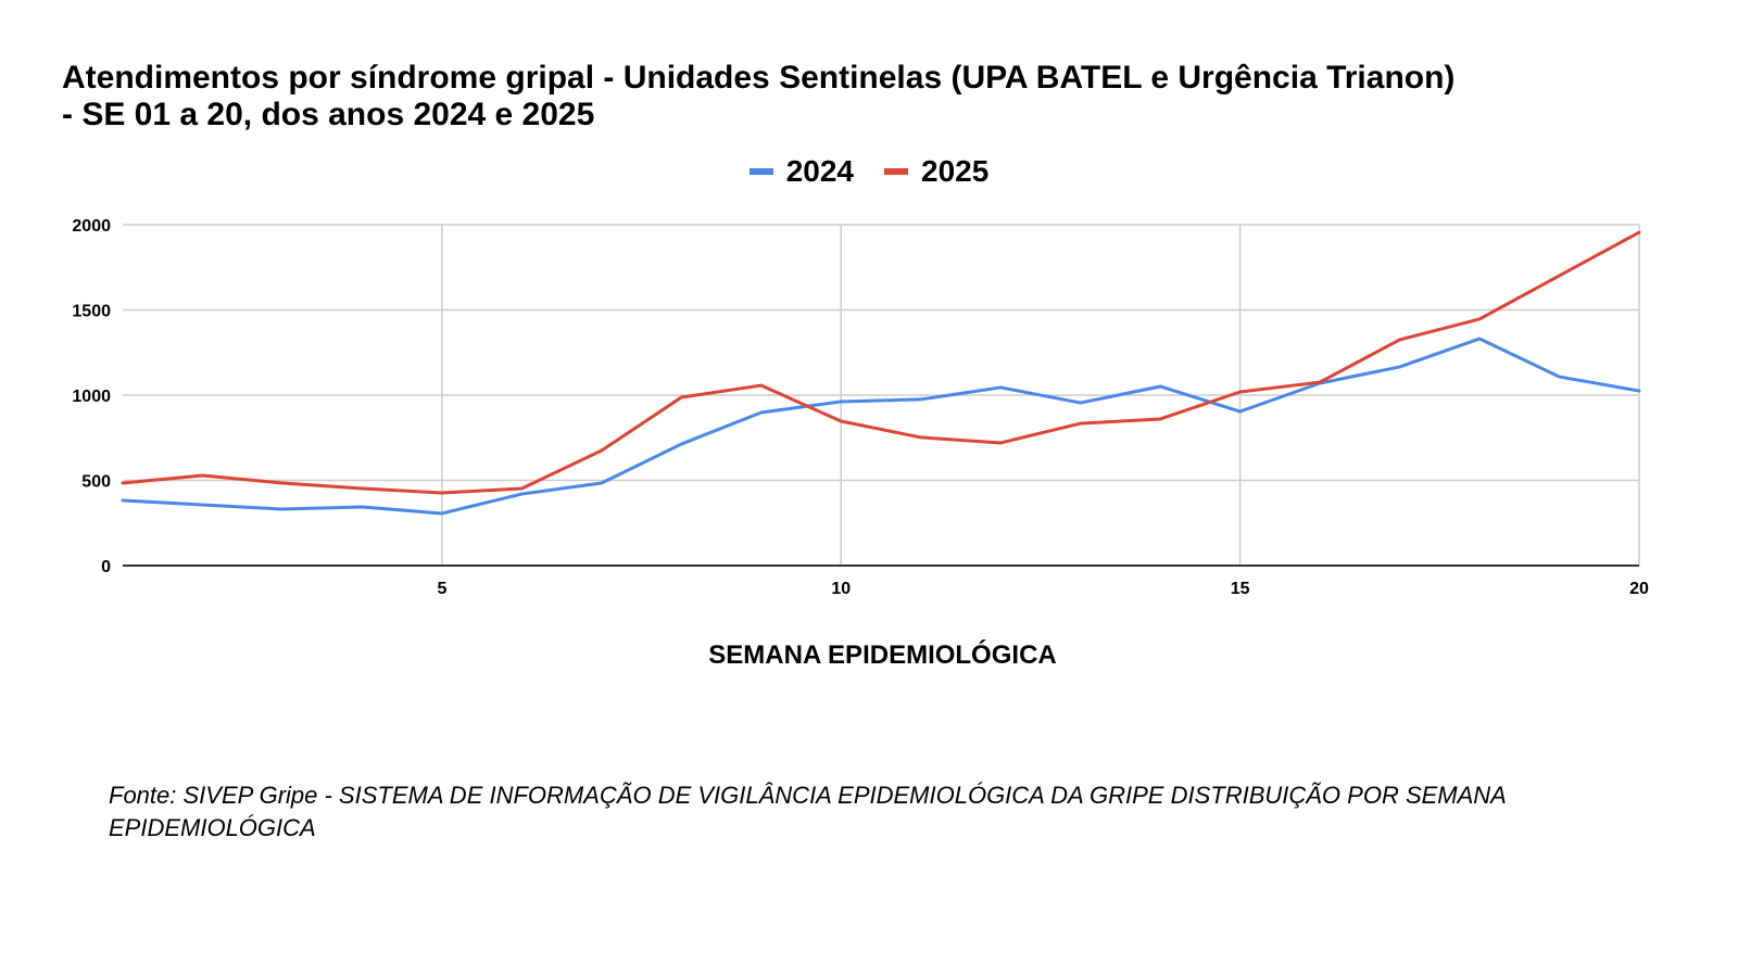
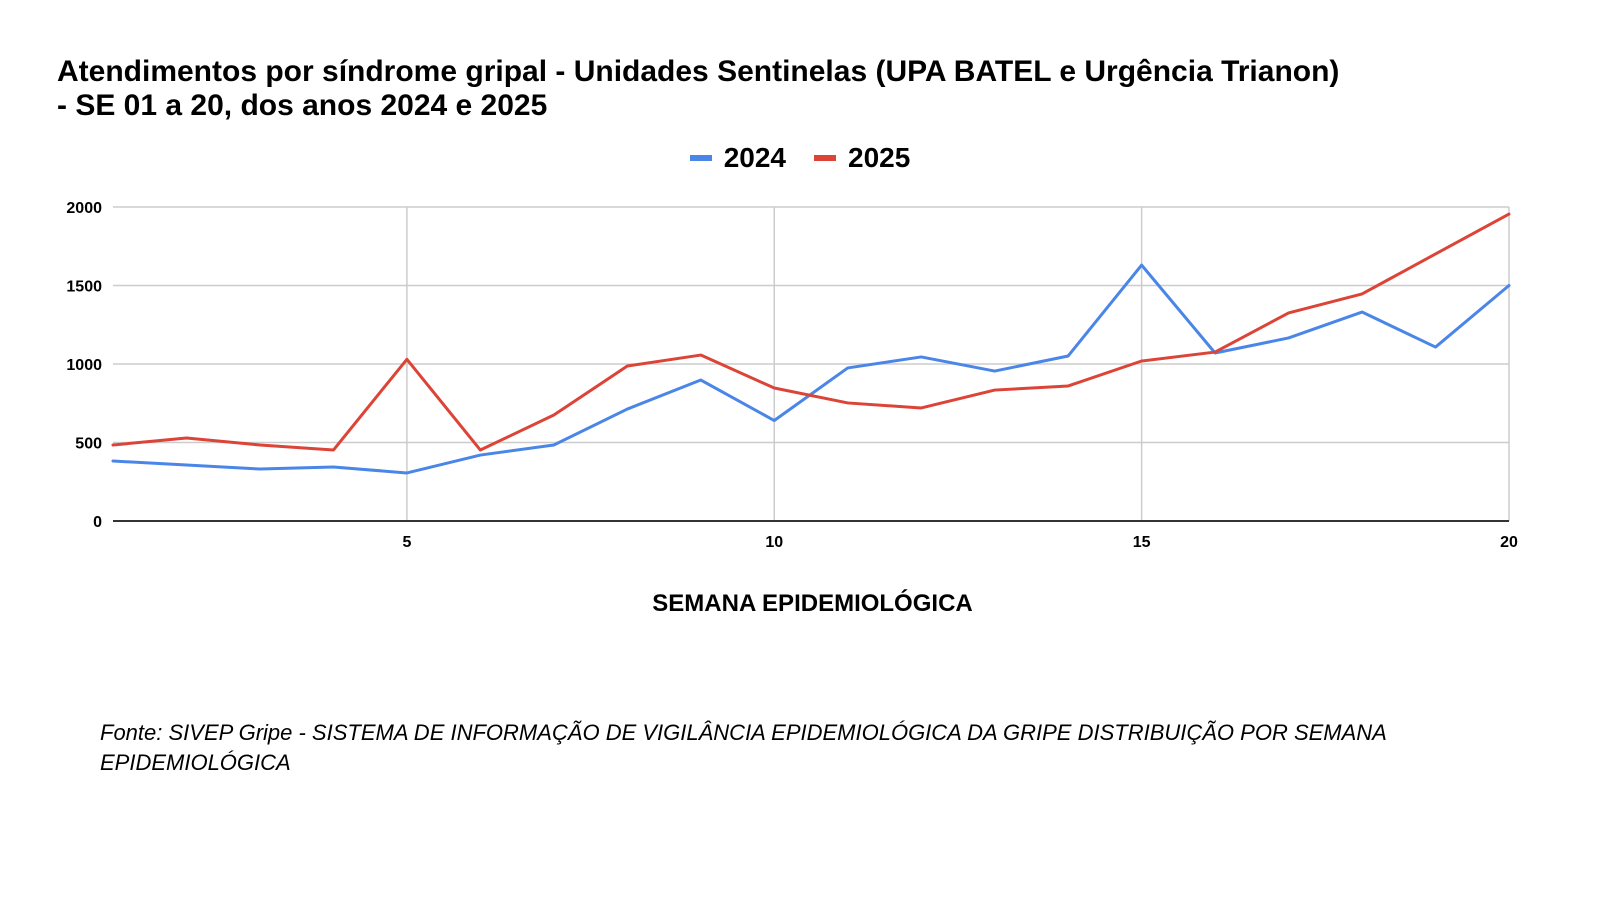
2025/5: 430 -> 1030
2024/10: 960 -> 640
2024/15: 900 -> 1630
2024/20: 1020 -> 1500
